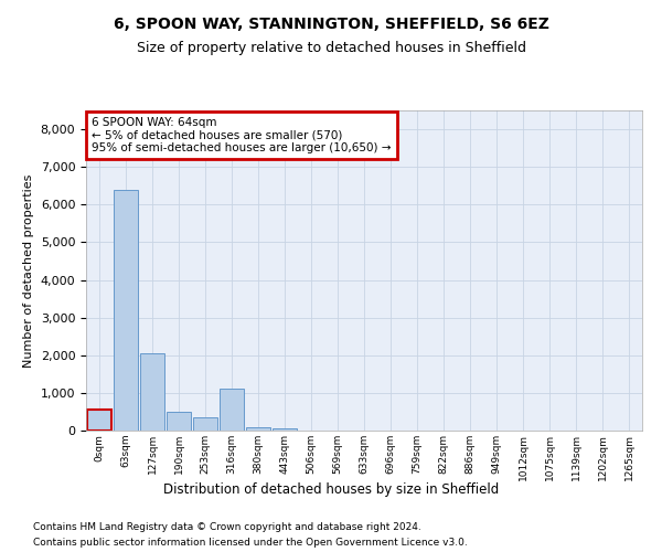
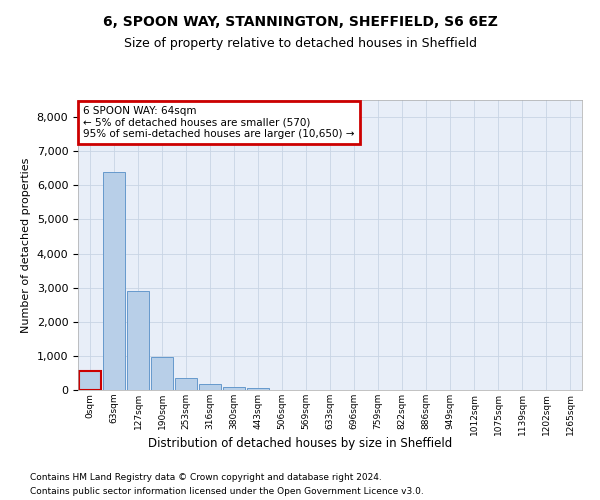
127sqm: 2,050 -> 2,900
190sqm: 500 -> 980
316sqm: 1,100 -> 170
